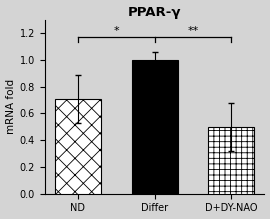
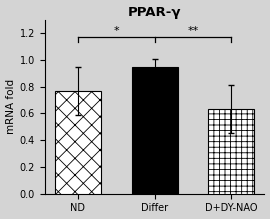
ND: 0.71 -> 0.77
Differ: 1.00 -> 0.95
D+DY-NAO: 0.50 -> 0.63
